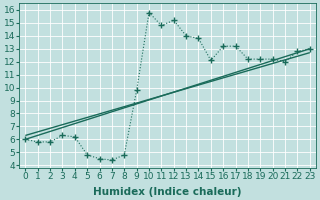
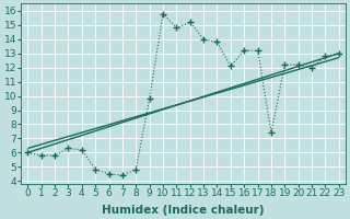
18: 12.2 -> 7.4
